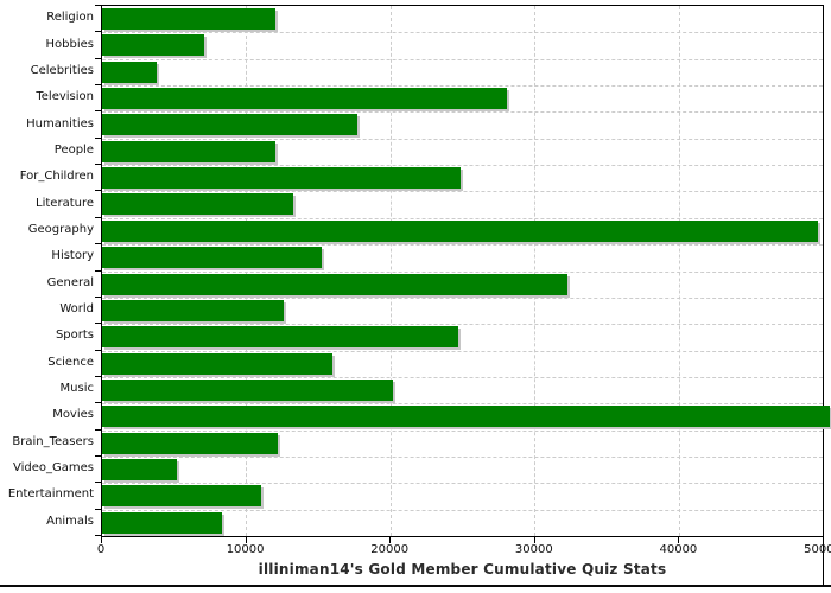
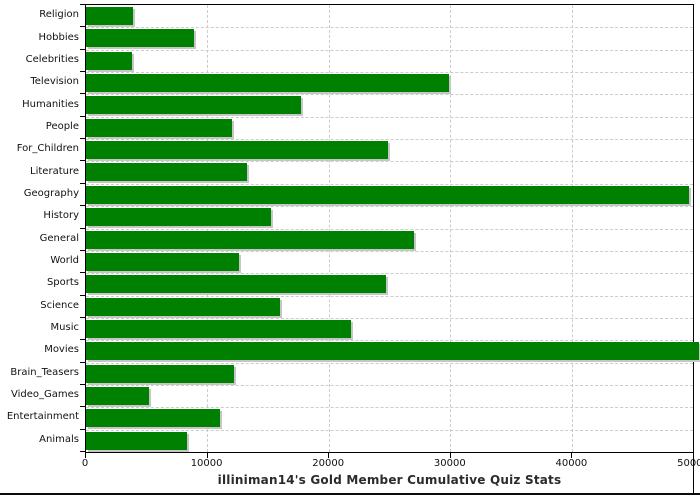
Religion: 12000 -> 3900
Hobbies: 7100 -> 8900
Television: 28100 -> 29900
General: 32300 -> 27000
Music: 20200 -> 21800
